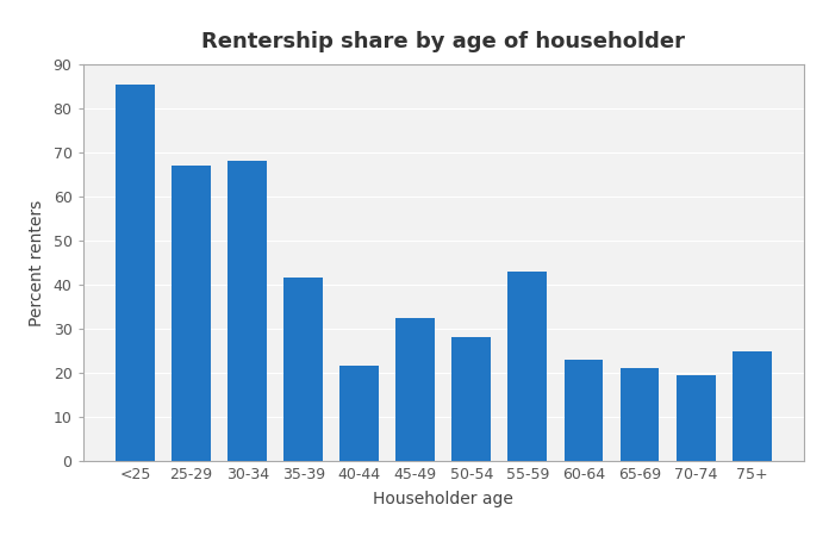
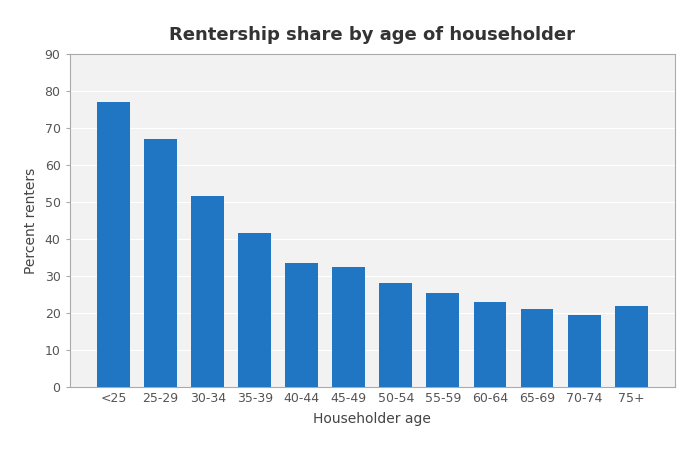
<25: 85.5 -> 77.0
30-34: 68.0 -> 51.5
40-44: 21.5 -> 33.5
55-59: 43.0 -> 25.5
75+: 25.0 -> 22.0
